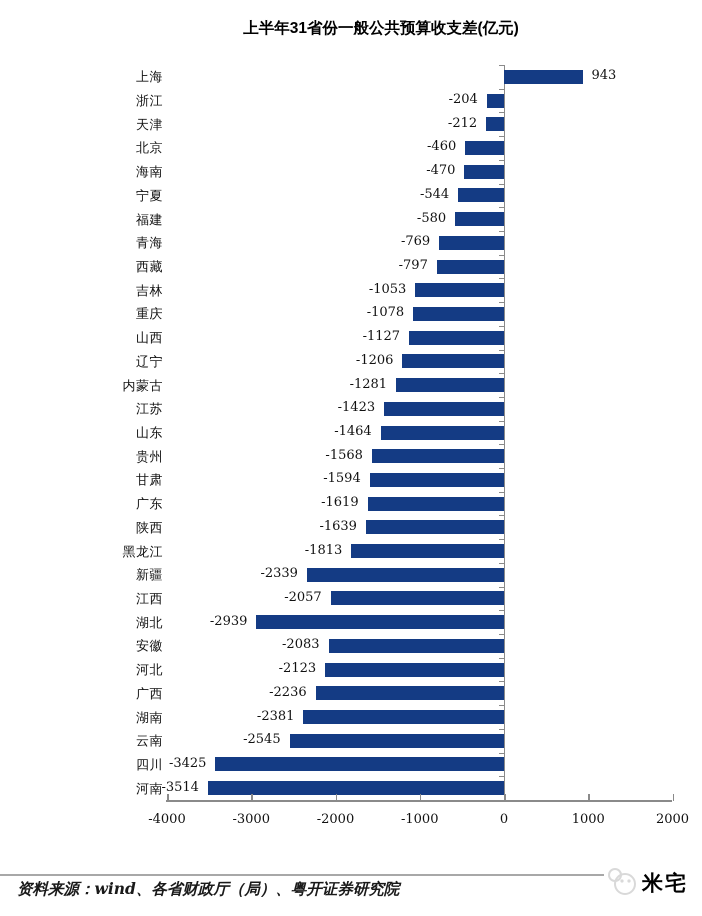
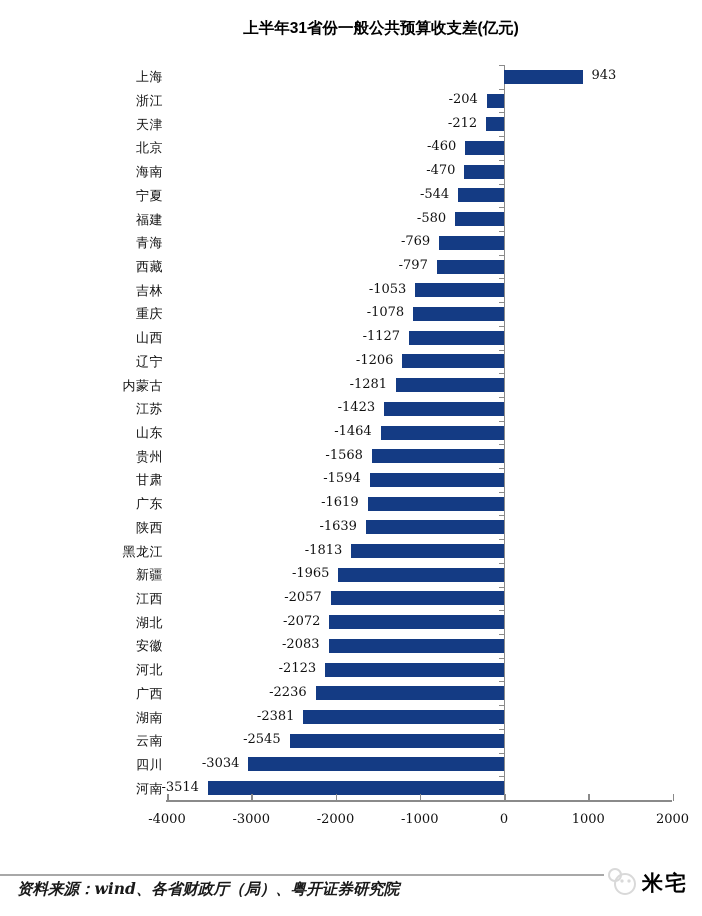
新疆: -2339 -> -1965
湖北: -2939 -> -2072
四川: -3425 -> -3034
